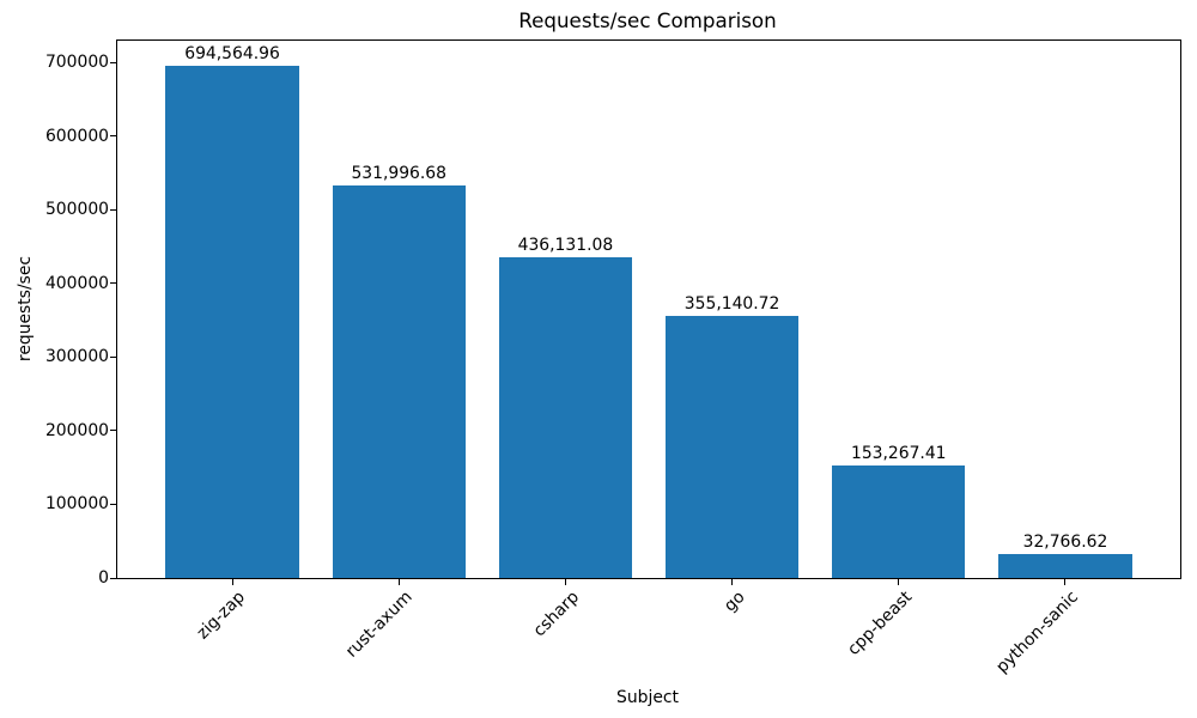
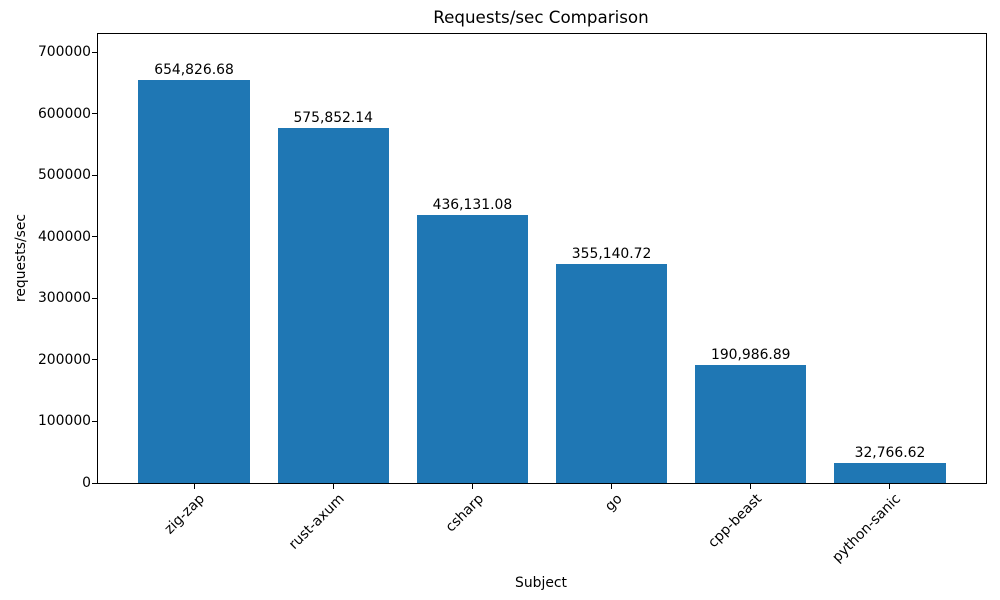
zig-zap: 694,564.96 -> 654,826.68
rust-axum: 531,996.68 -> 575,852.14
cpp-beast: 153,267.41 -> 190,986.89
